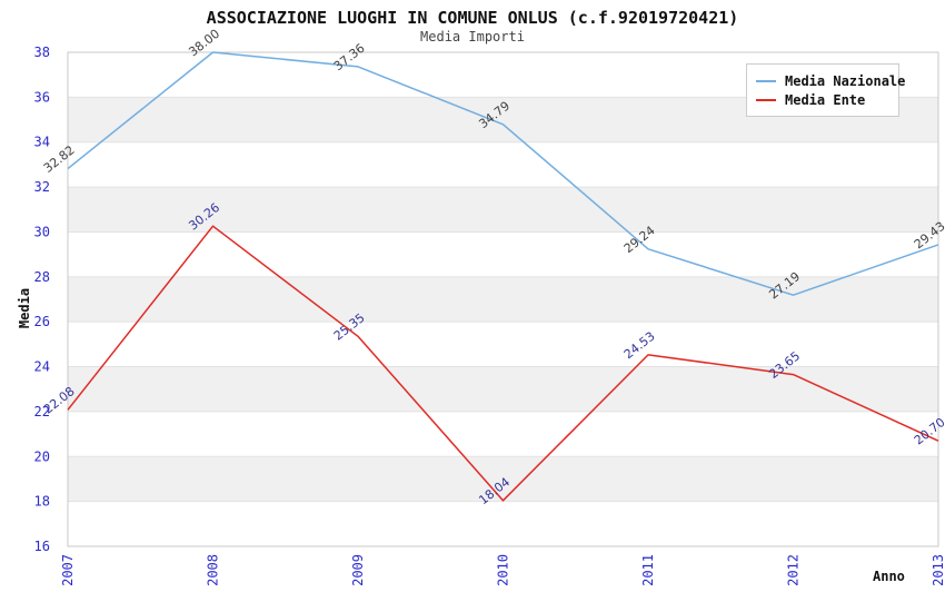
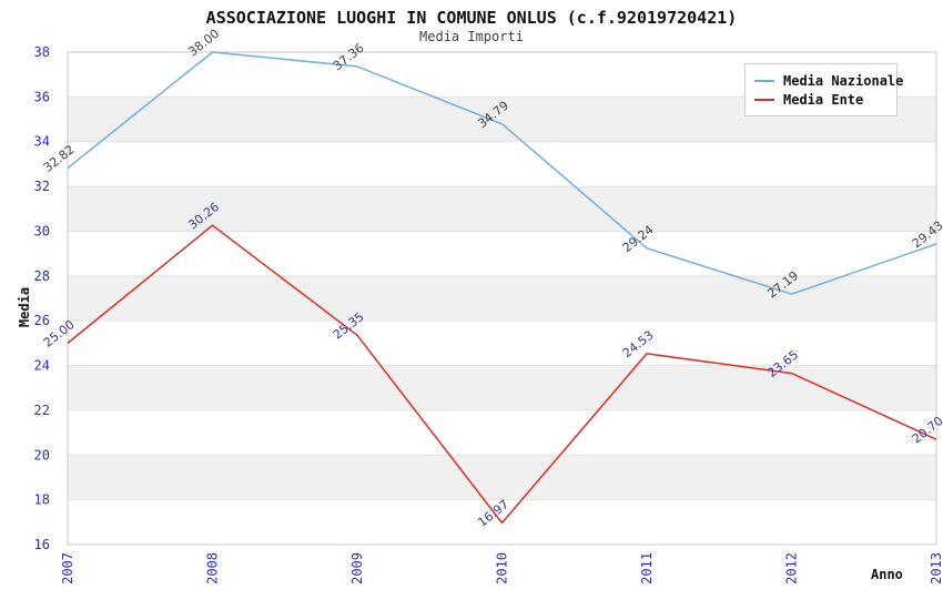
Media Ente/2007: 22.08 -> 25.00
Media Ente/2010: 18.04 -> 16.97
